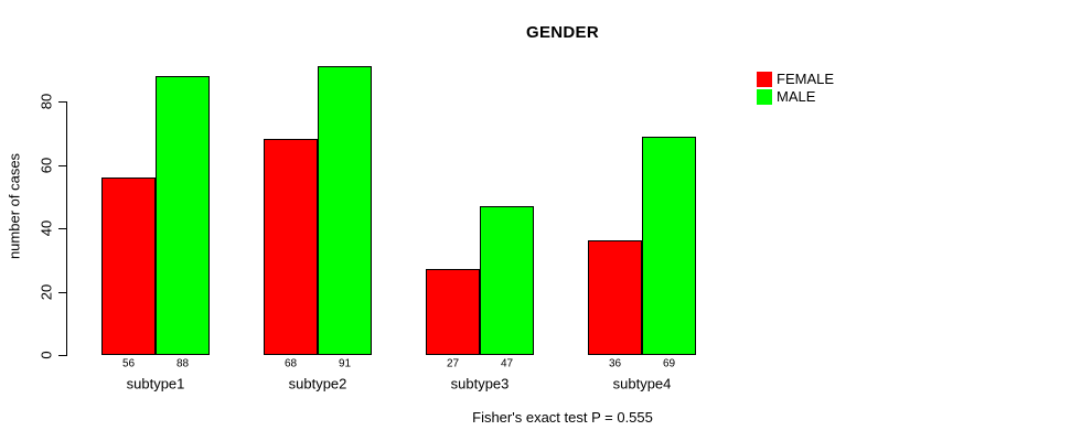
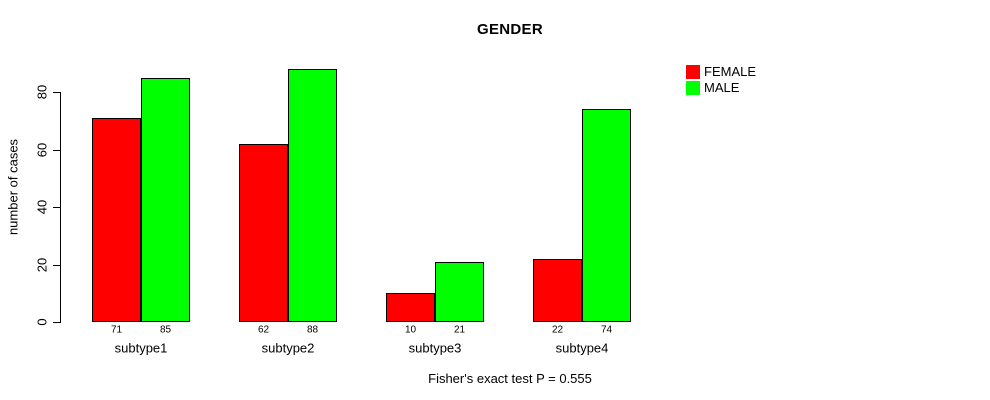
FEMALE/subtype1: 56 -> 71
MALE/subtype1: 88 -> 85
FEMALE/subtype2: 68 -> 62
MALE/subtype2: 91 -> 88
FEMALE/subtype3: 27 -> 10
MALE/subtype3: 47 -> 21
FEMALE/subtype4: 36 -> 22
MALE/subtype4: 69 -> 74
